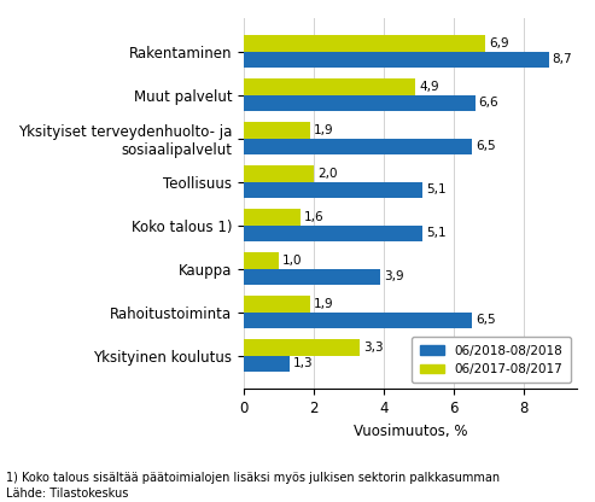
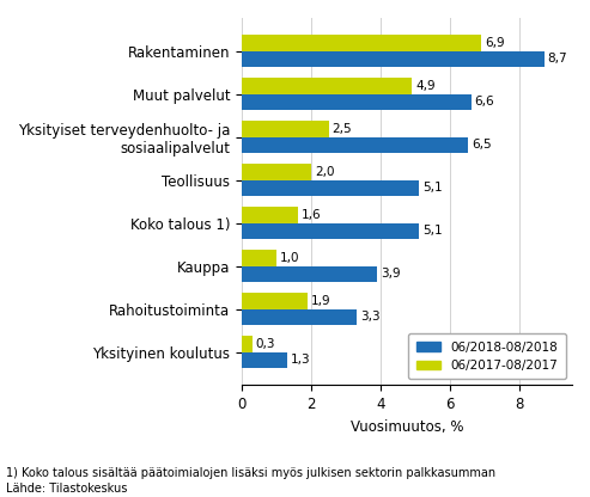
06/2017-08/2017/Yksityiset terveydenhuolto- ja sosiaalipalvelut: 1,9 -> 2,5
06/2018-08/2018/Rahoitustoiminta: 6,5 -> 3,3
06/2017-08/2017/Yksityinen koulutus: 3,3 -> 0,3
